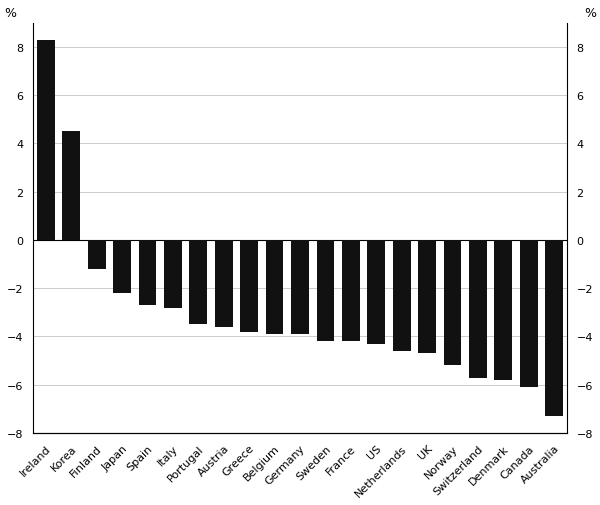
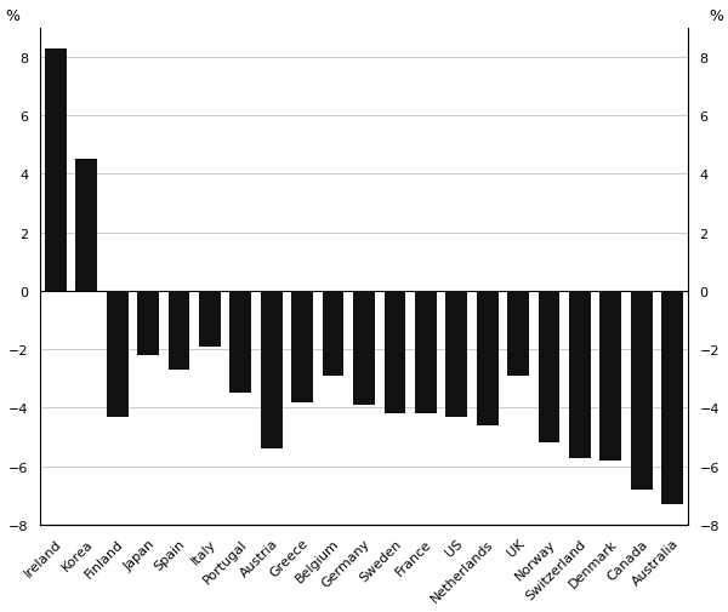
Finland: -1.2 -> -4.3
Italy: -2.8 -> -1.9
Austria: -3.6 -> -5.4
Belgium: -3.9 -> -2.9
UK: -4.7 -> -2.9
Canada: -6.1 -> -6.8
